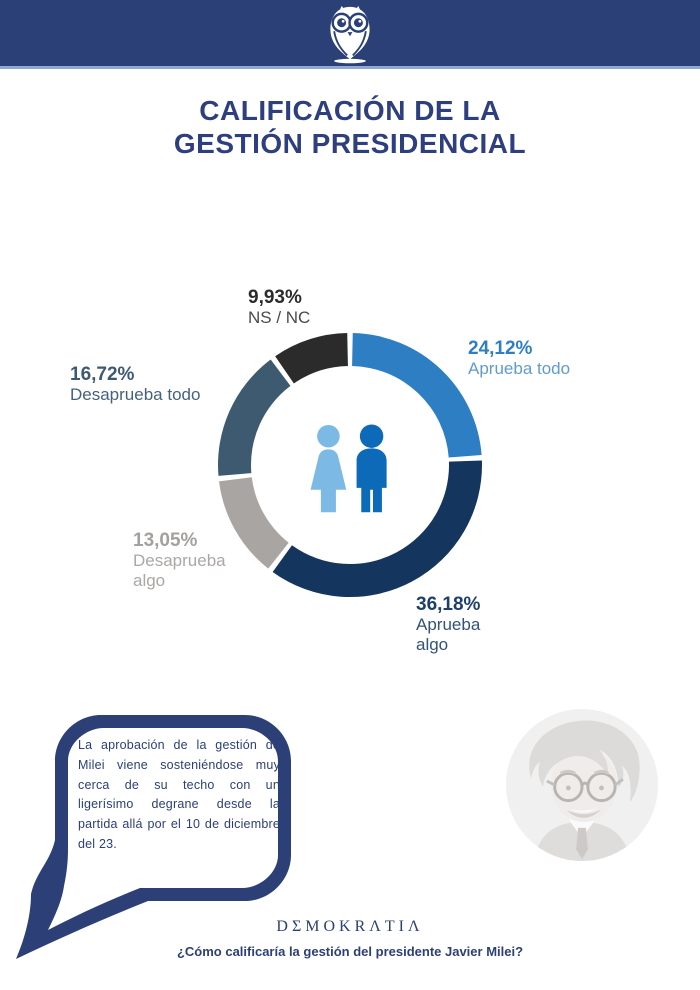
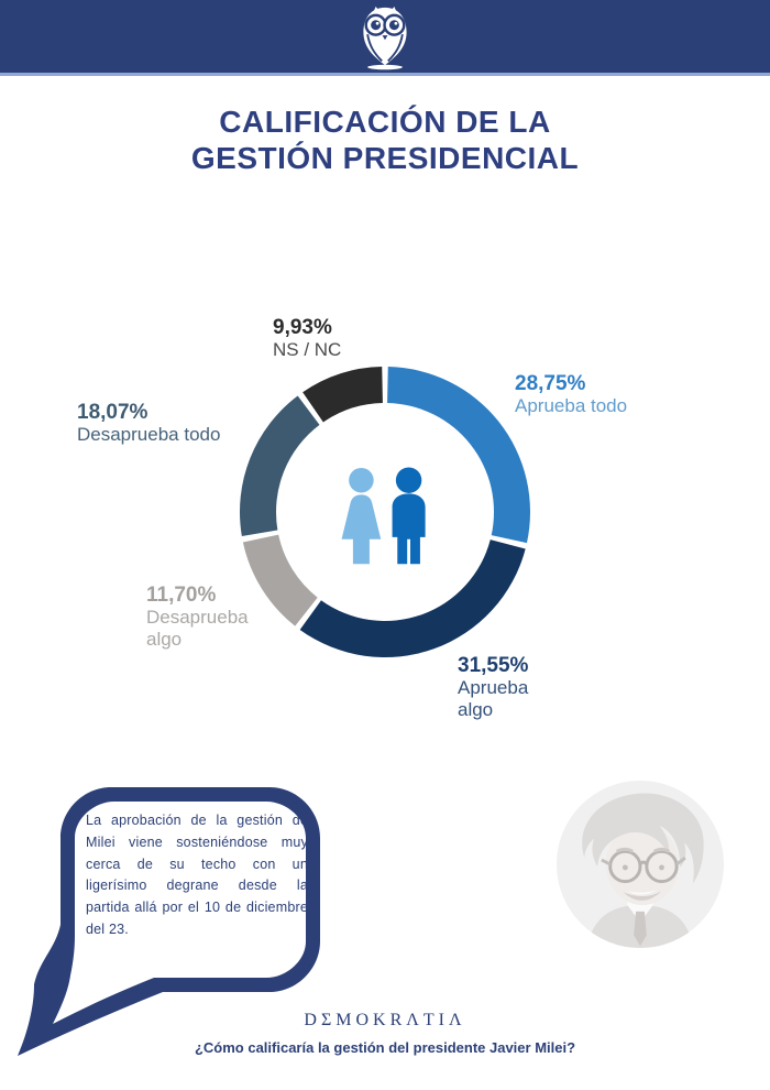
Aprueba todo: 24,12% -> 28,75%
Aprueba algo: 36,18% -> 31,55%
Desaprueba algo: 13,05% -> 11,70%
Desaprueba todo: 16,72% -> 18,07%
